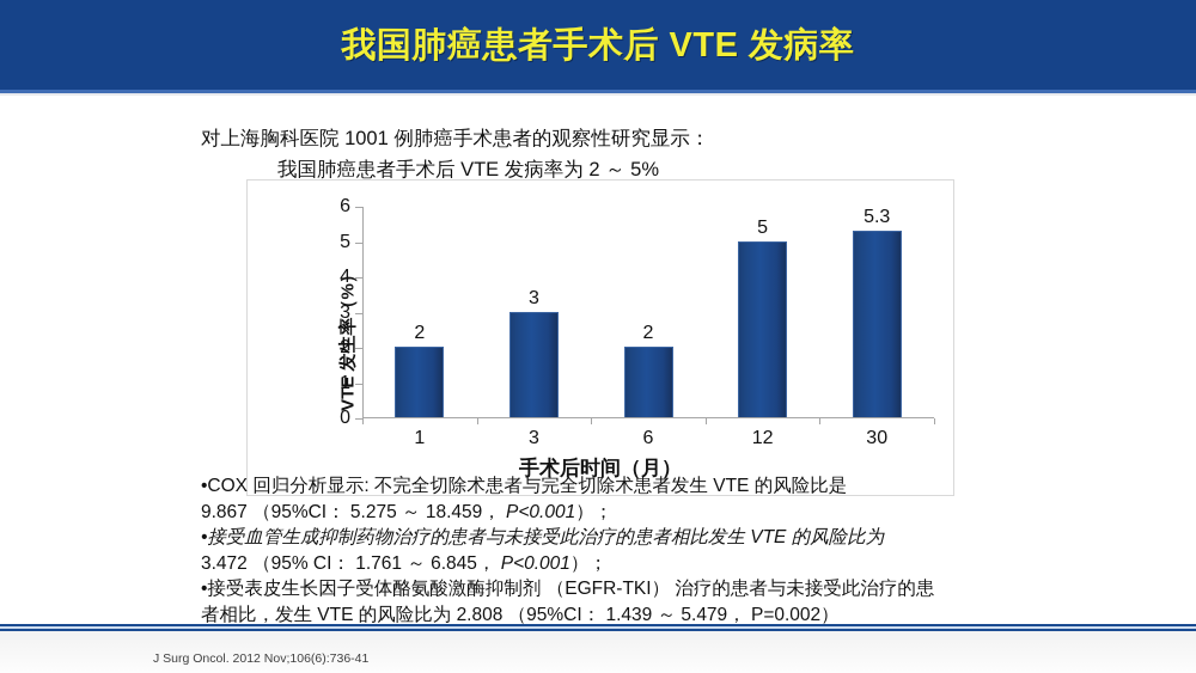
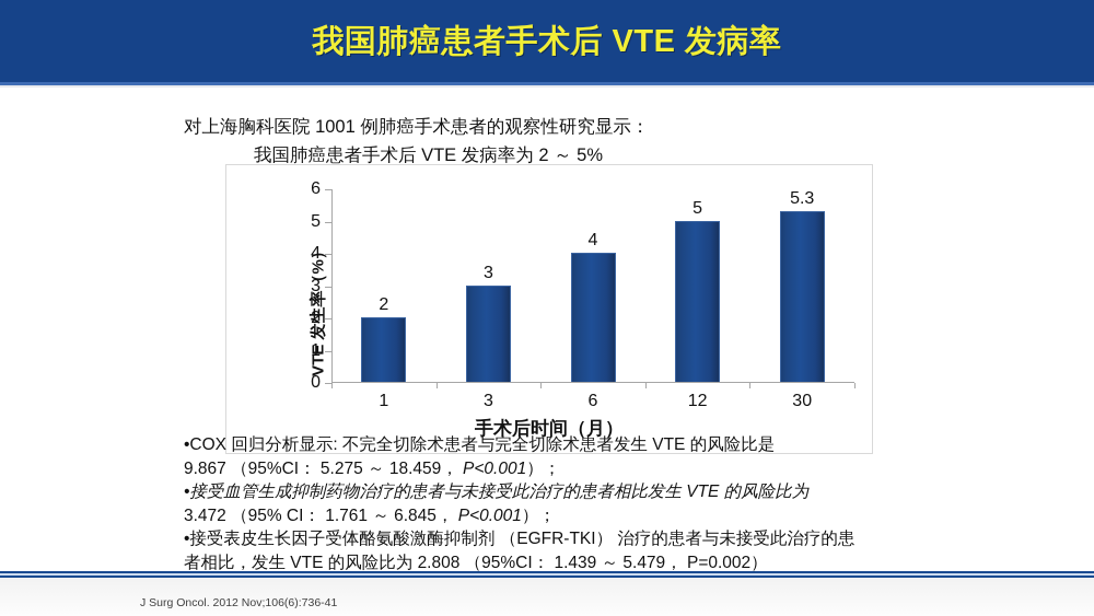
6: 2 -> 4
